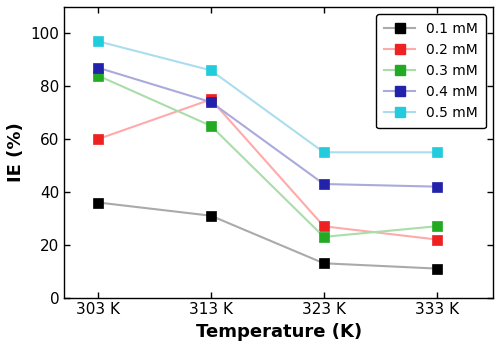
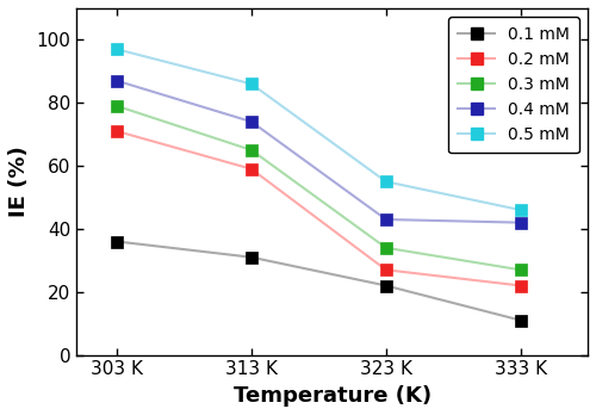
0.2 mM/303 K: 60 -> 71
0.3 mM/303 K: 84 -> 79
0.2 mM/313 K: 75 -> 59
0.1 mM/323 K: 13 -> 22
0.3 mM/323 K: 23 -> 34
0.5 mM/333 K: 55 -> 46
